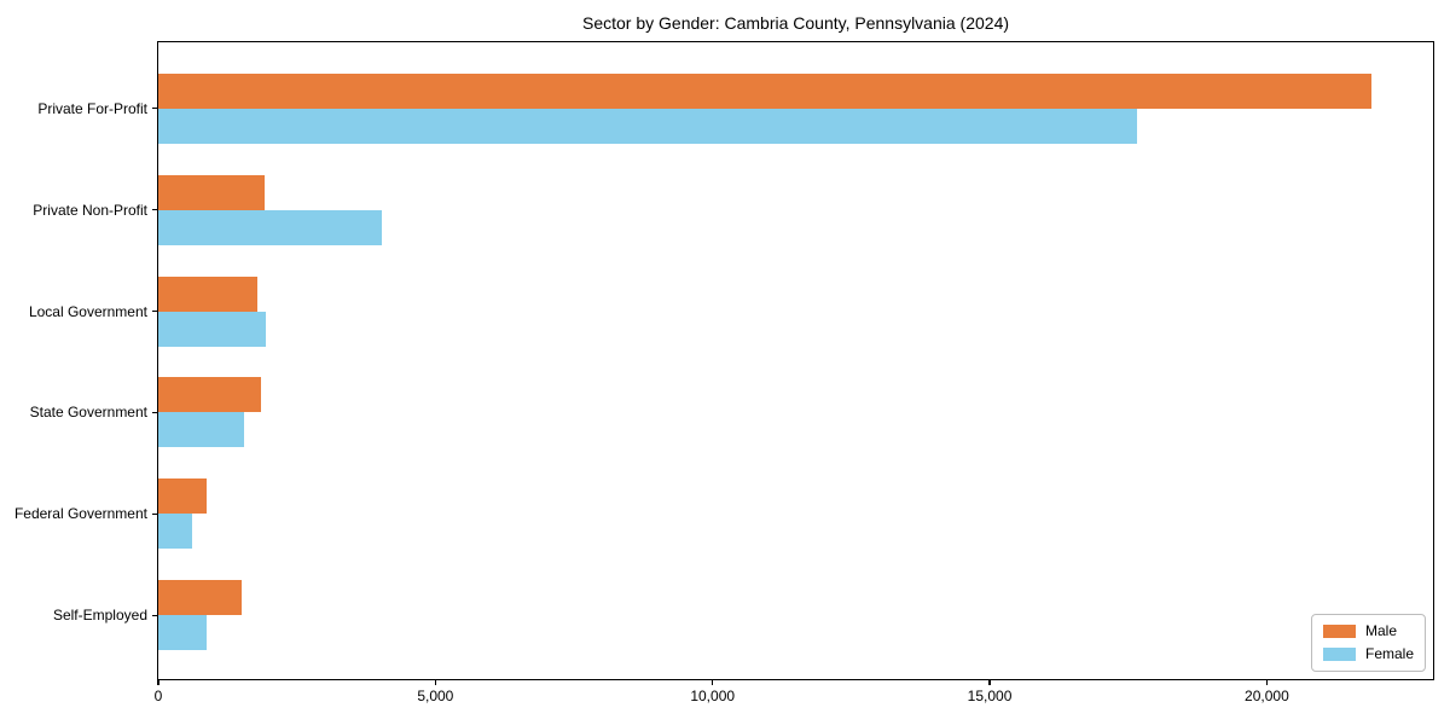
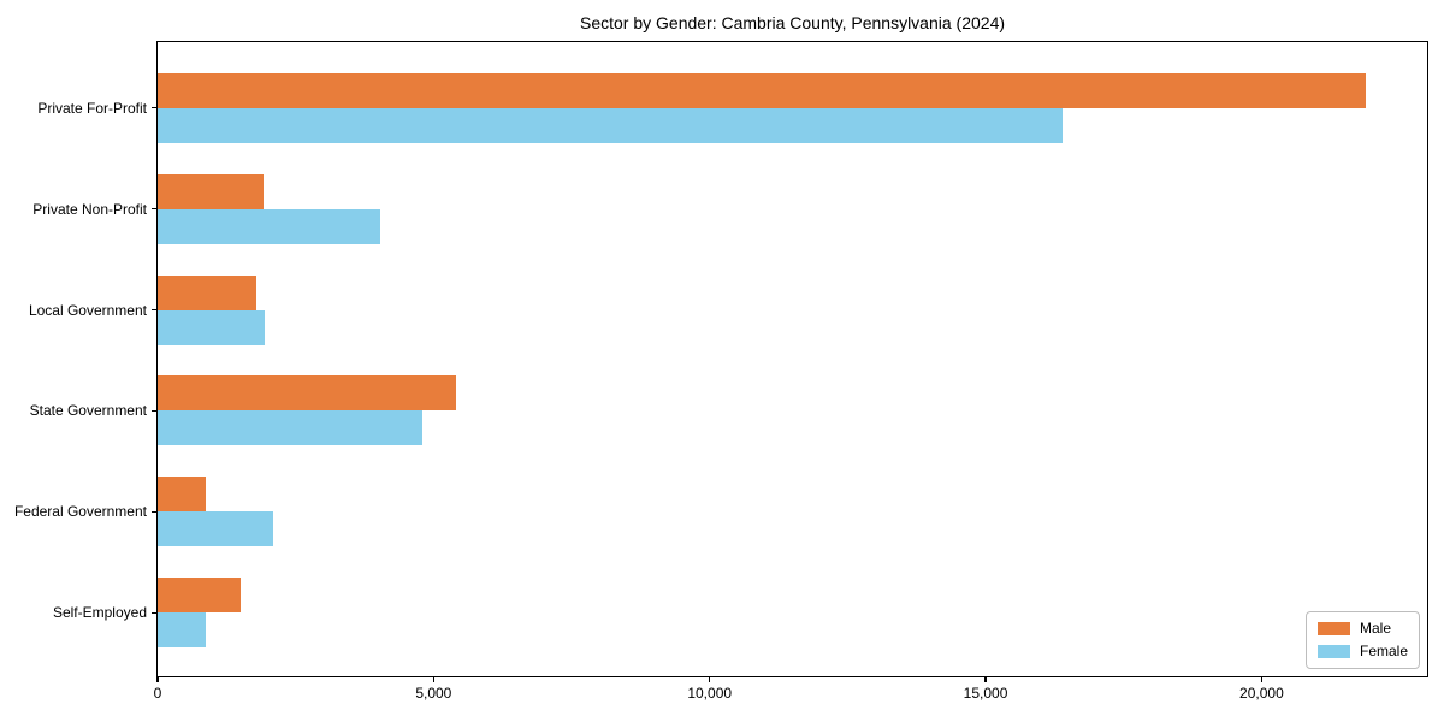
Female/Private For-Profit: 17700 -> 16400
Male/State Government: 1900 -> 5400
Female/State Government: 1600 -> 4800
Female/Federal Government: 600 -> 2100
